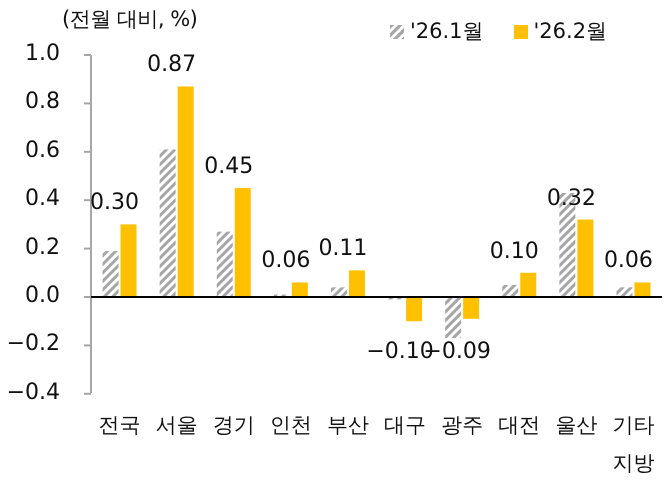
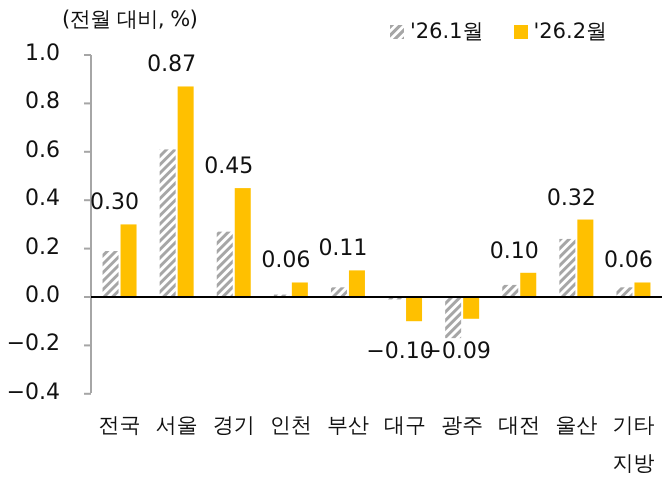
'26.1월/울산: 0.43 -> 0.24
